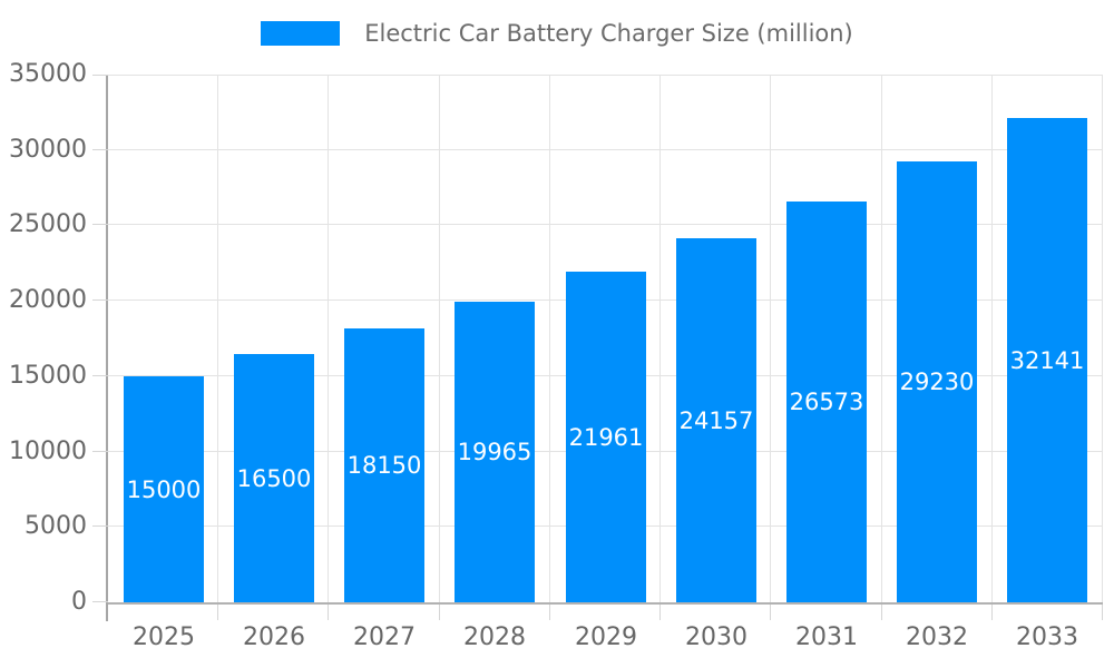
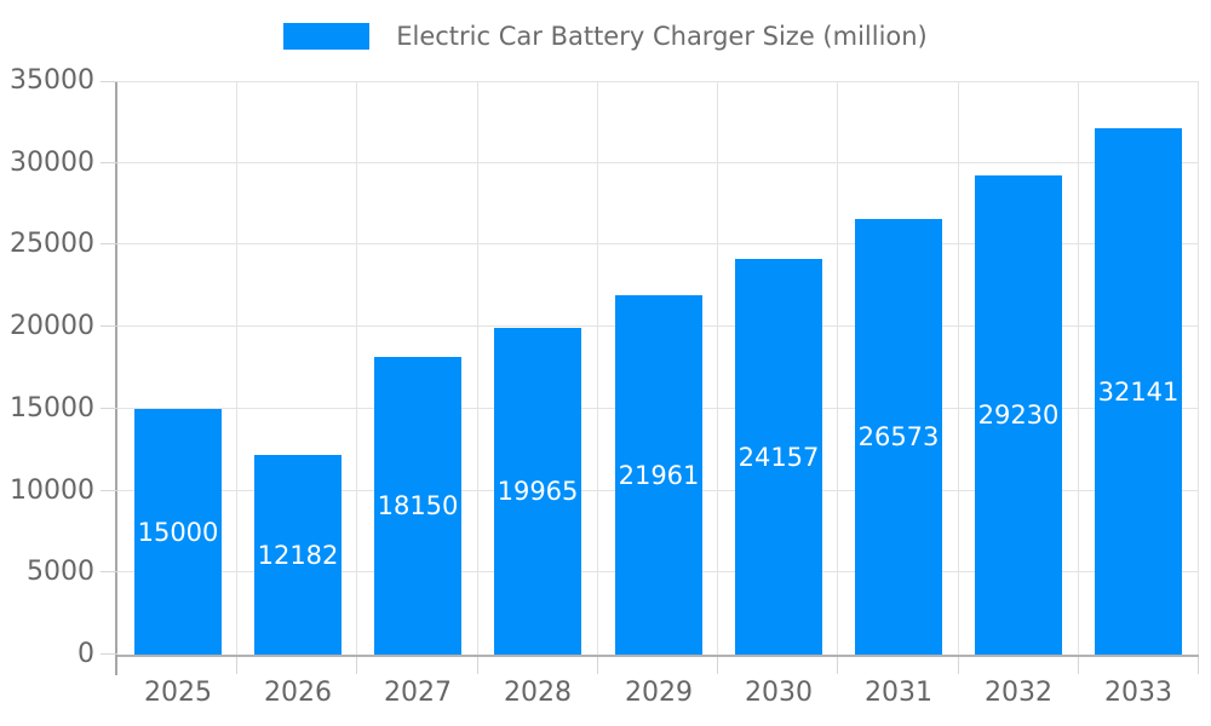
2026: 16500 -> 12182
